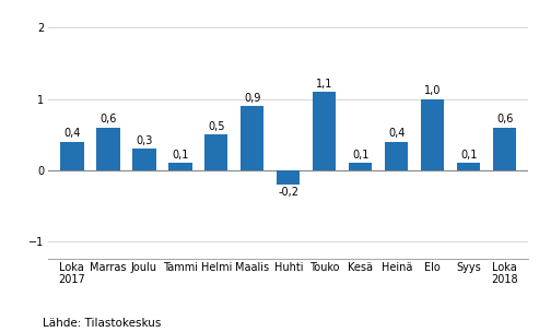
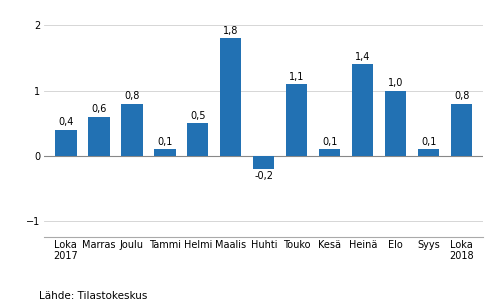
Joulu: 0,3 -> 0,8
Maalis: 0,9 -> 1,8
Heinä: 0,4 -> 1,4
Loka 2018: 0,6 -> 0,8
